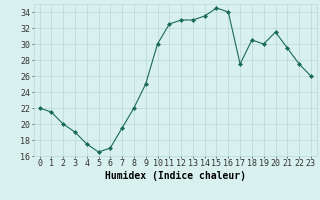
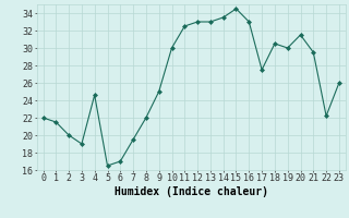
4: 17.5 -> 24.6
16: 34.0 -> 33.0
22: 27.5 -> 22.2
